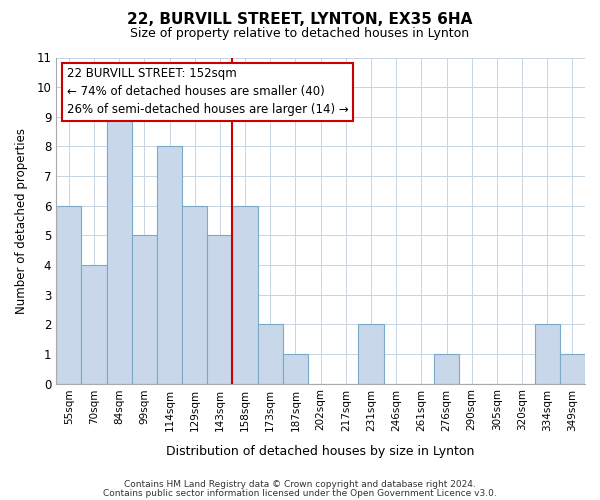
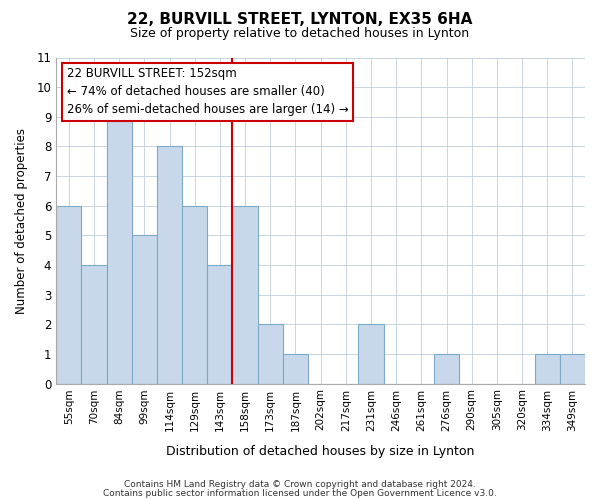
143sqm: 5 -> 4
334sqm: 2 -> 1
